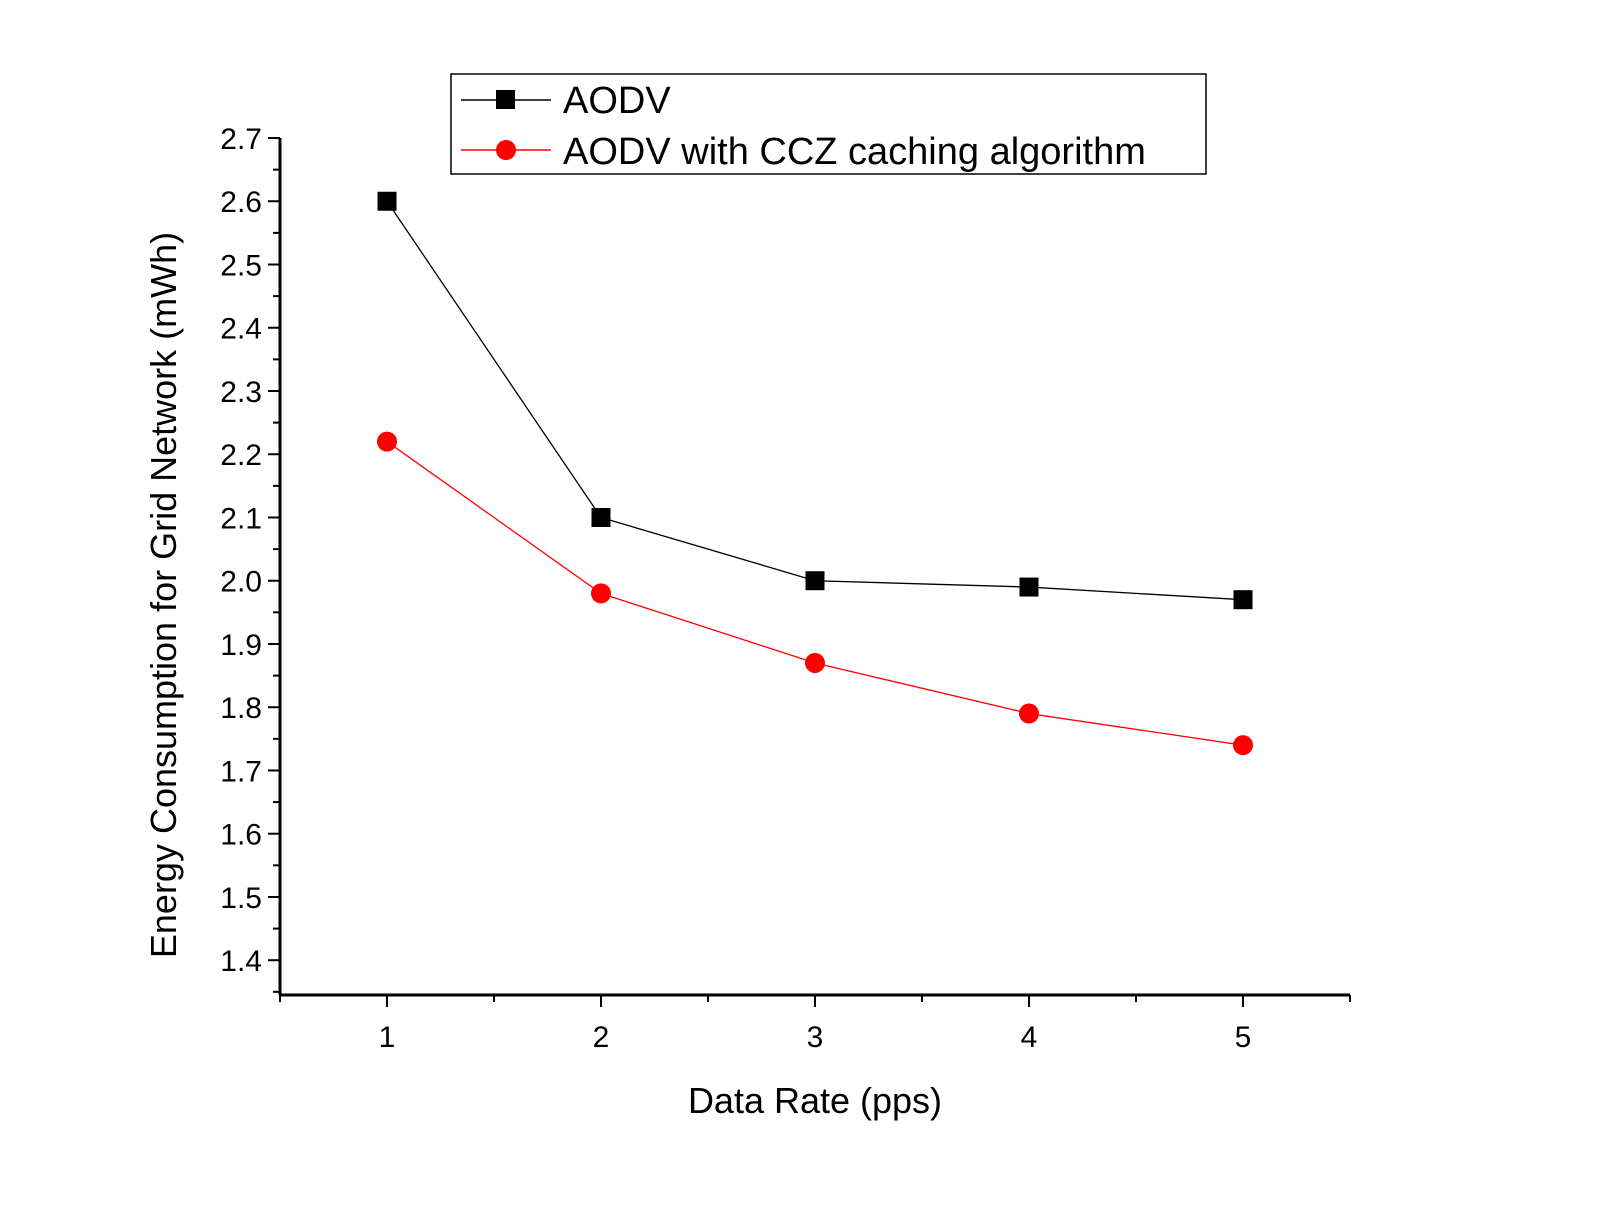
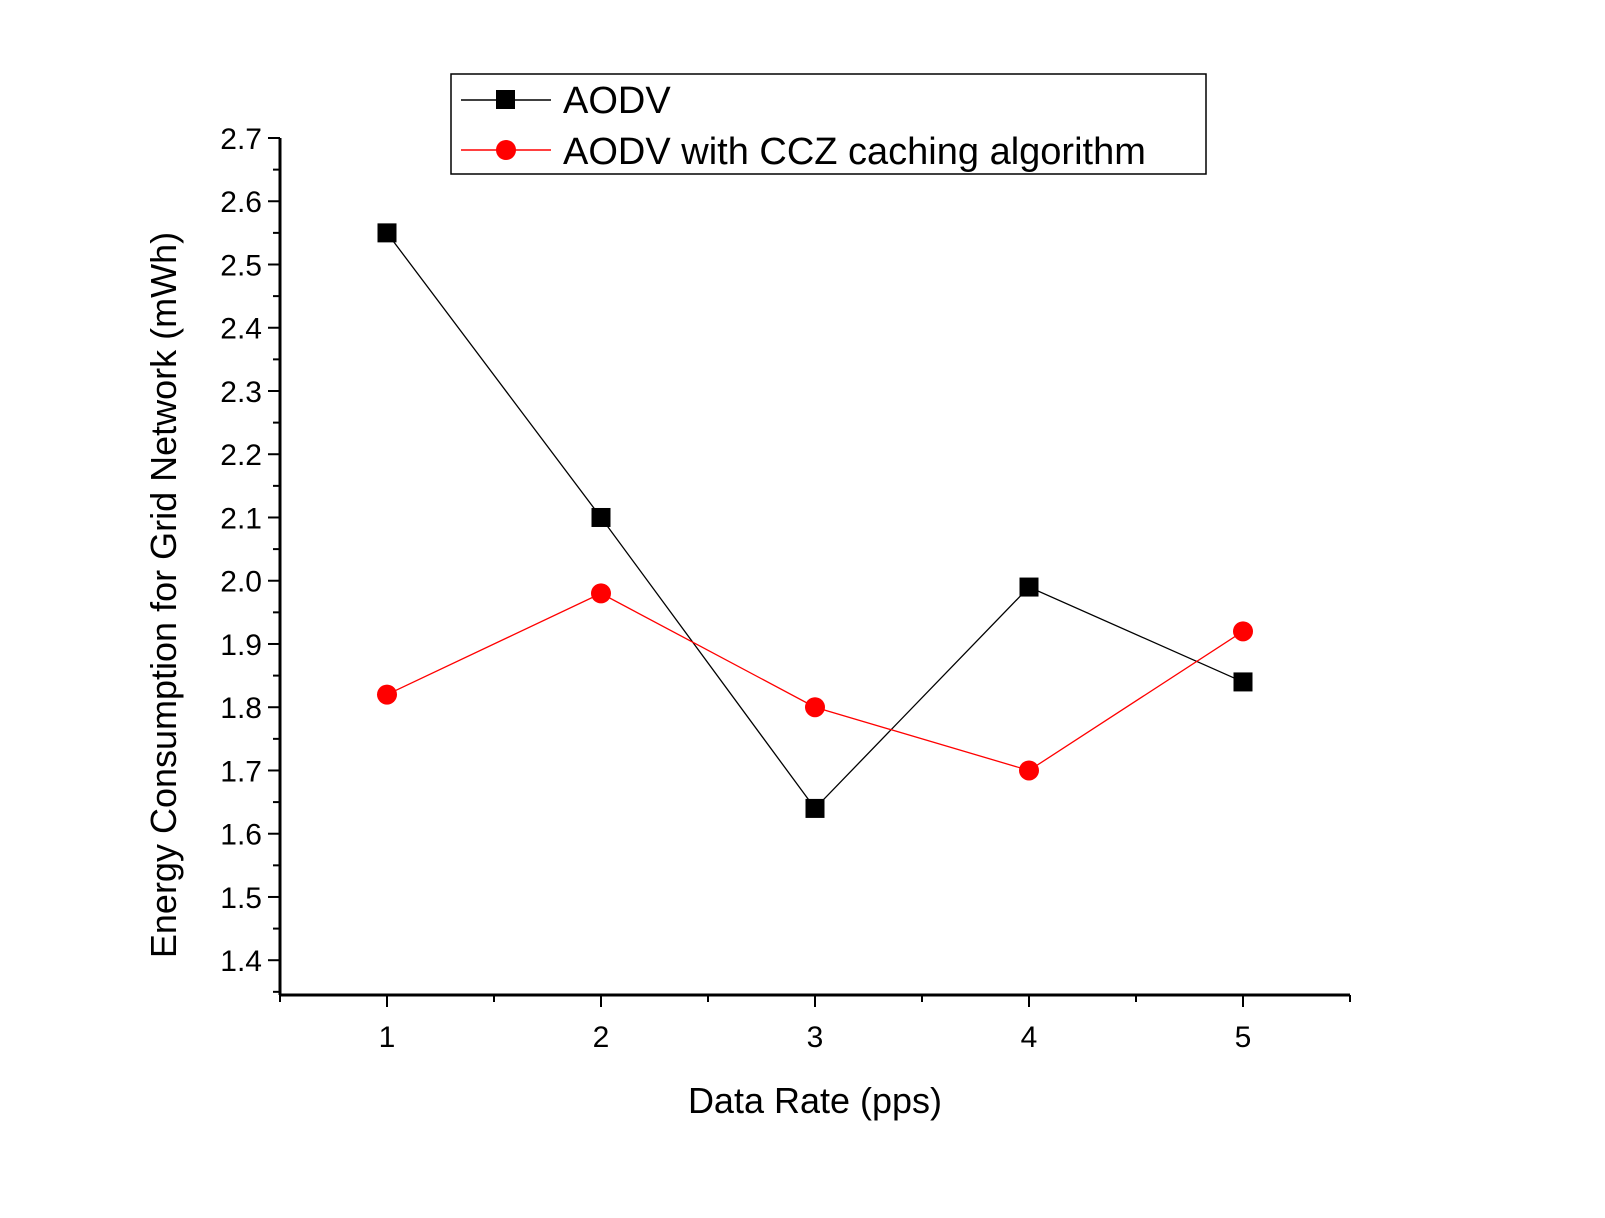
AODV/1: 2.60 -> 2.55
AODV with CCZ caching algorithm/1: 2.22 -> 1.82
AODV/3: 2.00 -> 1.64
AODV with CCZ caching algorithm/3: 1.87 -> 1.80
AODV with CCZ caching algorithm/4: 1.79 -> 1.70
AODV/5: 1.97 -> 1.84
AODV with CCZ caching algorithm/5: 1.74 -> 1.92
